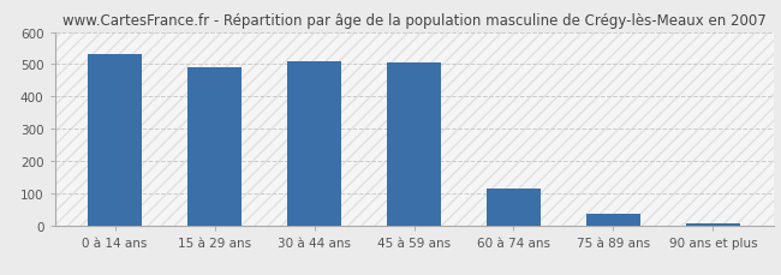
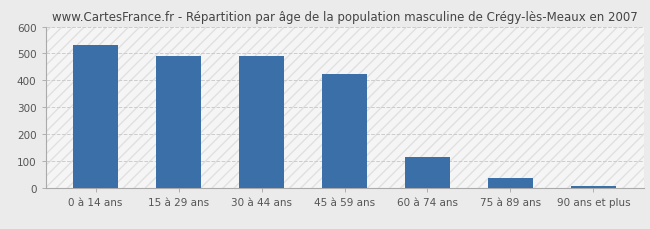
30 à 44 ans: 510 -> 490
45 à 59 ans: 505 -> 425
